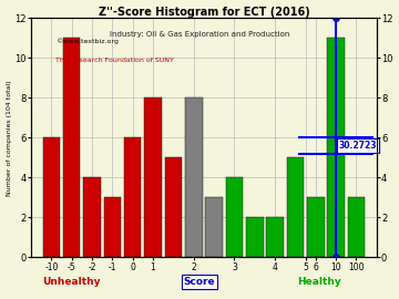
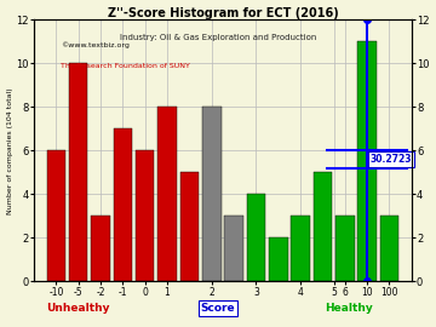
-5: 11 -> 10
-2: 4 -> 3
-1: 3 -> 7
4: 2 -> 3
